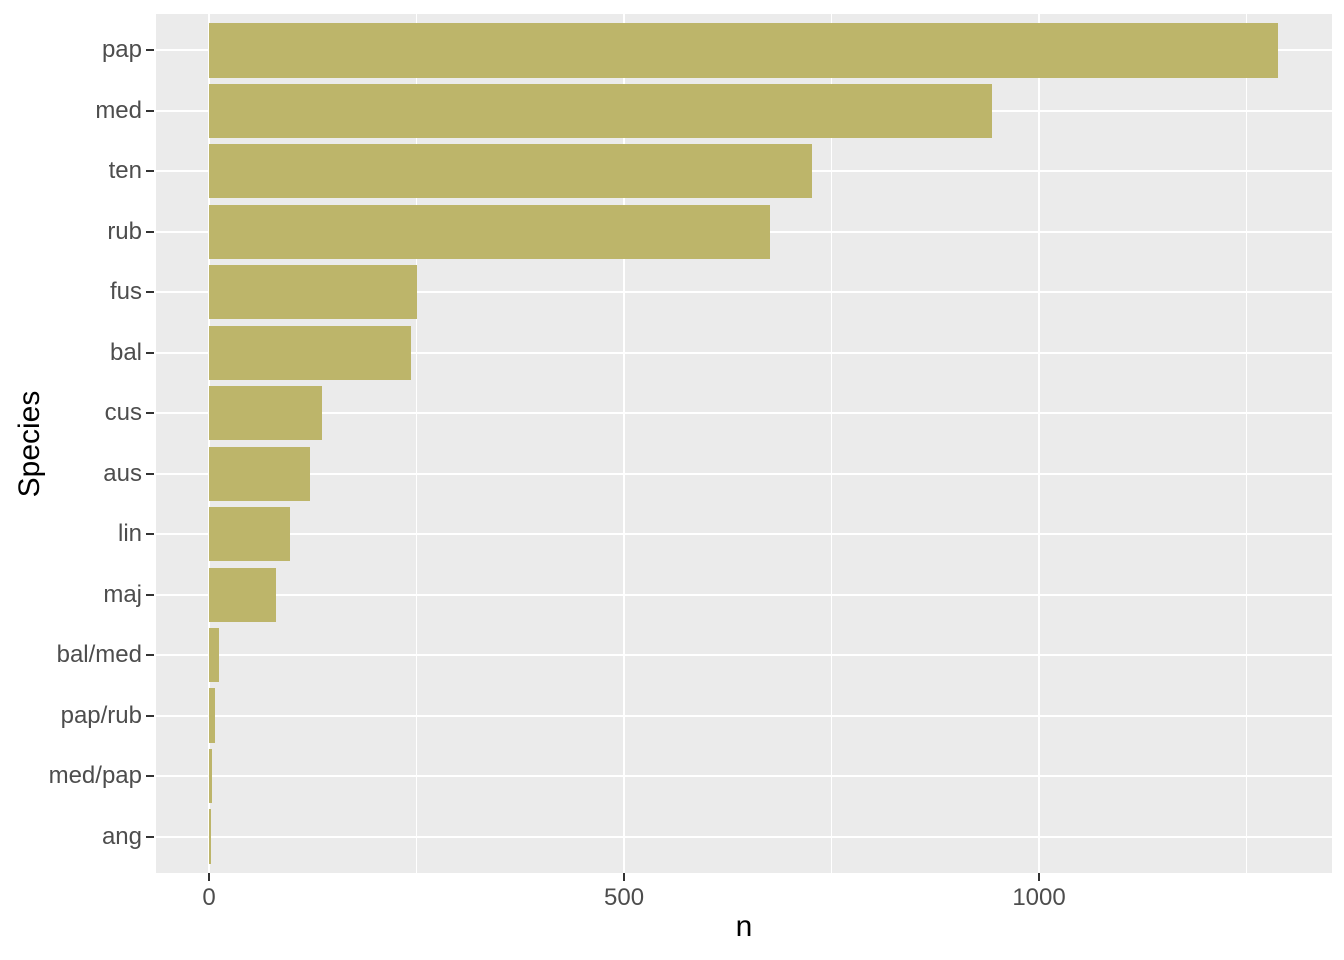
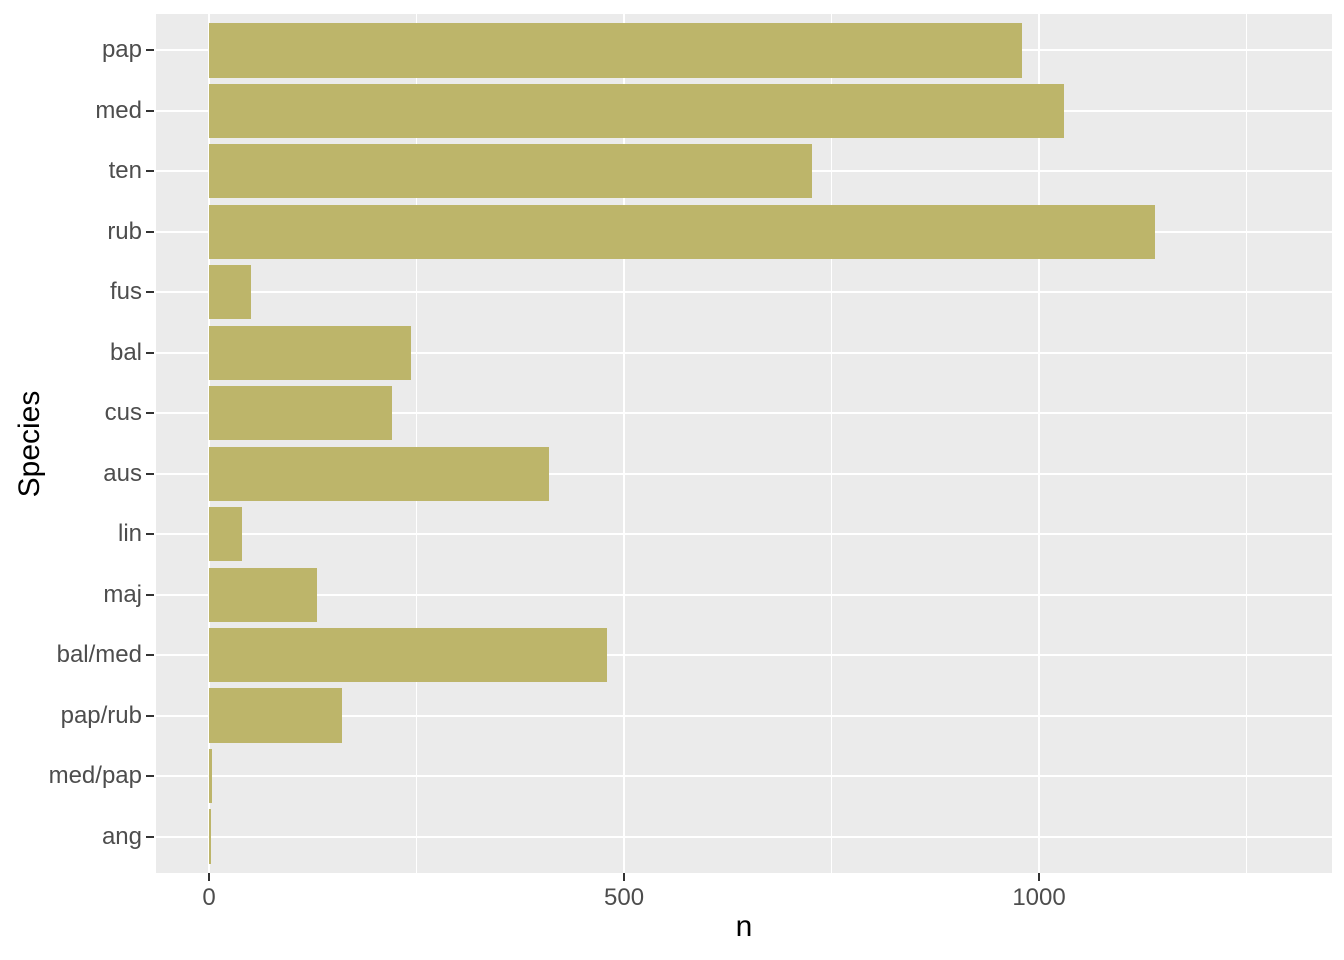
pap: 1290 -> 980
med: 940 -> 1030
rub: 680 -> 1140
fus: 250 -> 50
cus: 140 -> 220
aus: 120 -> 410
lin: 100 -> 40
maj: 80 -> 130
bal/med: 10 -> 480
pap/rub: 10 -> 160
